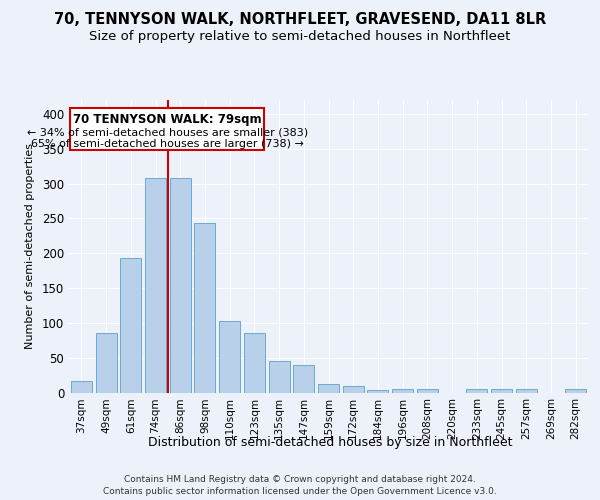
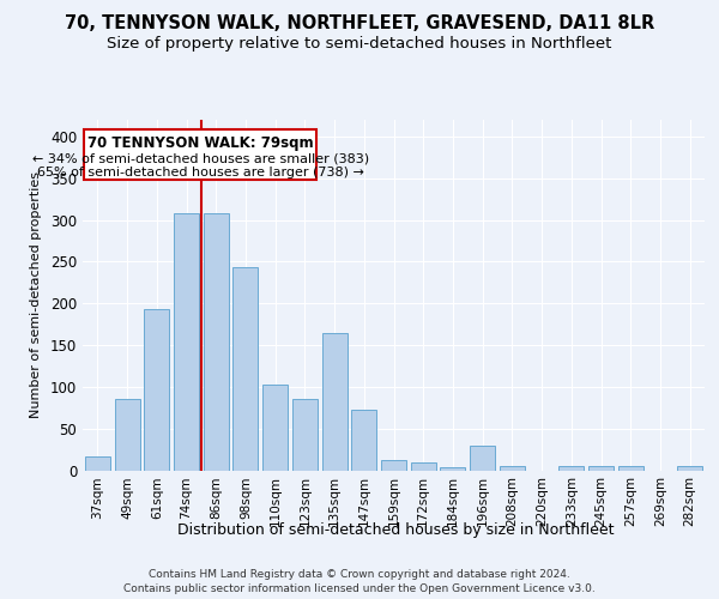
135sqm: 45 -> 164
147sqm: 40 -> 72
196sqm: 5 -> 30
